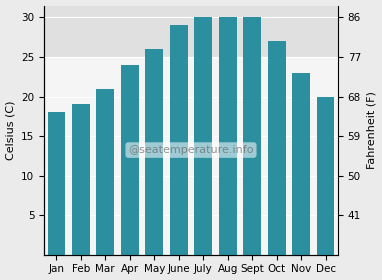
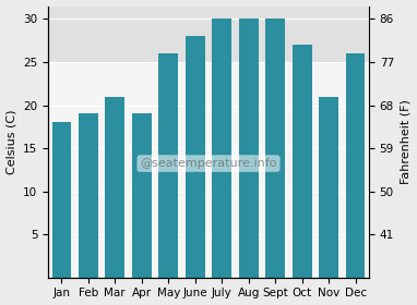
Apr: 24 -> 19
June: 29 -> 28
Nov: 23 -> 21
Dec: 20 -> 26
